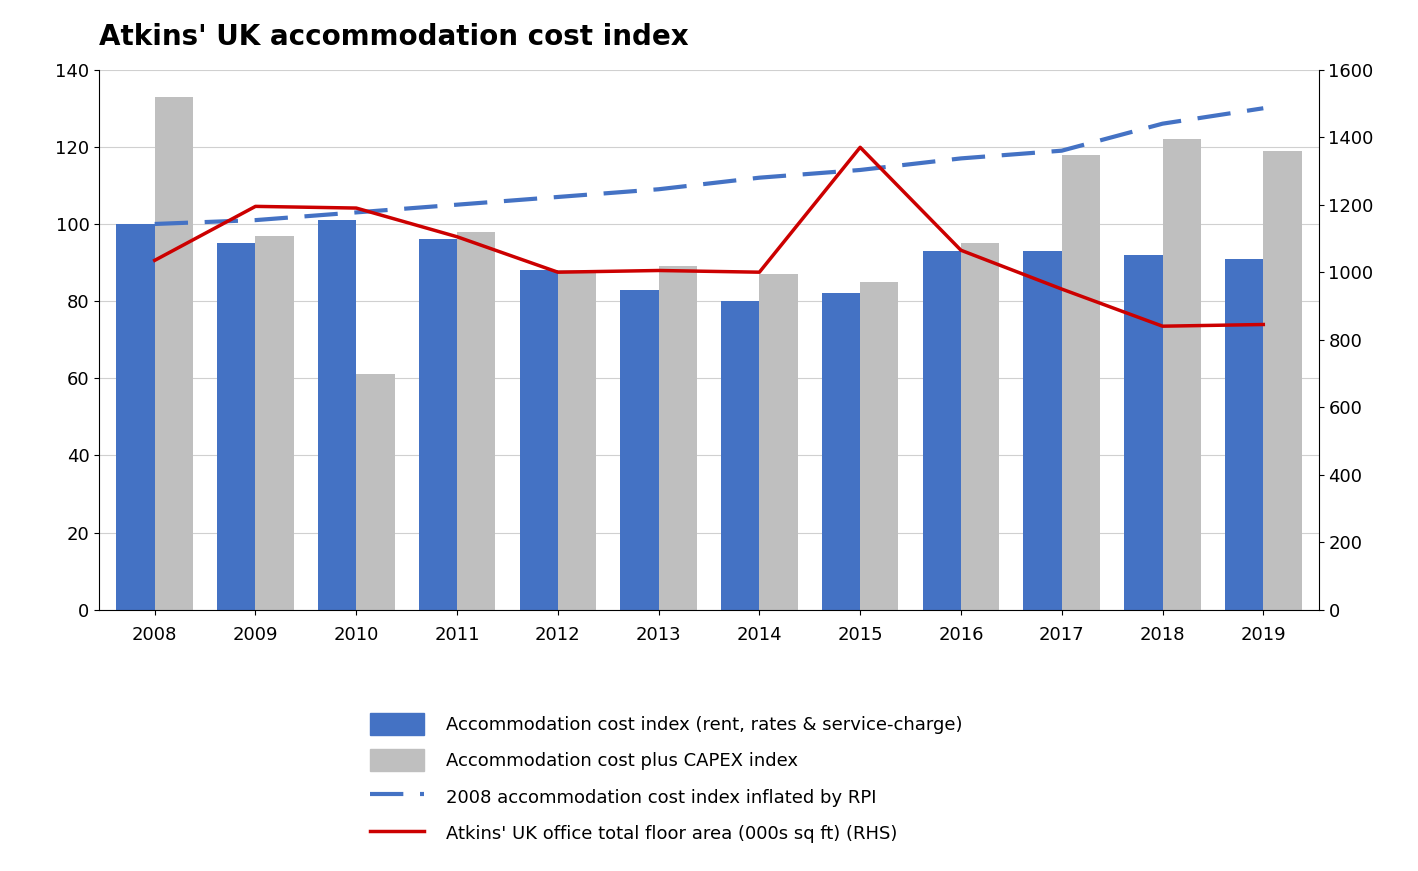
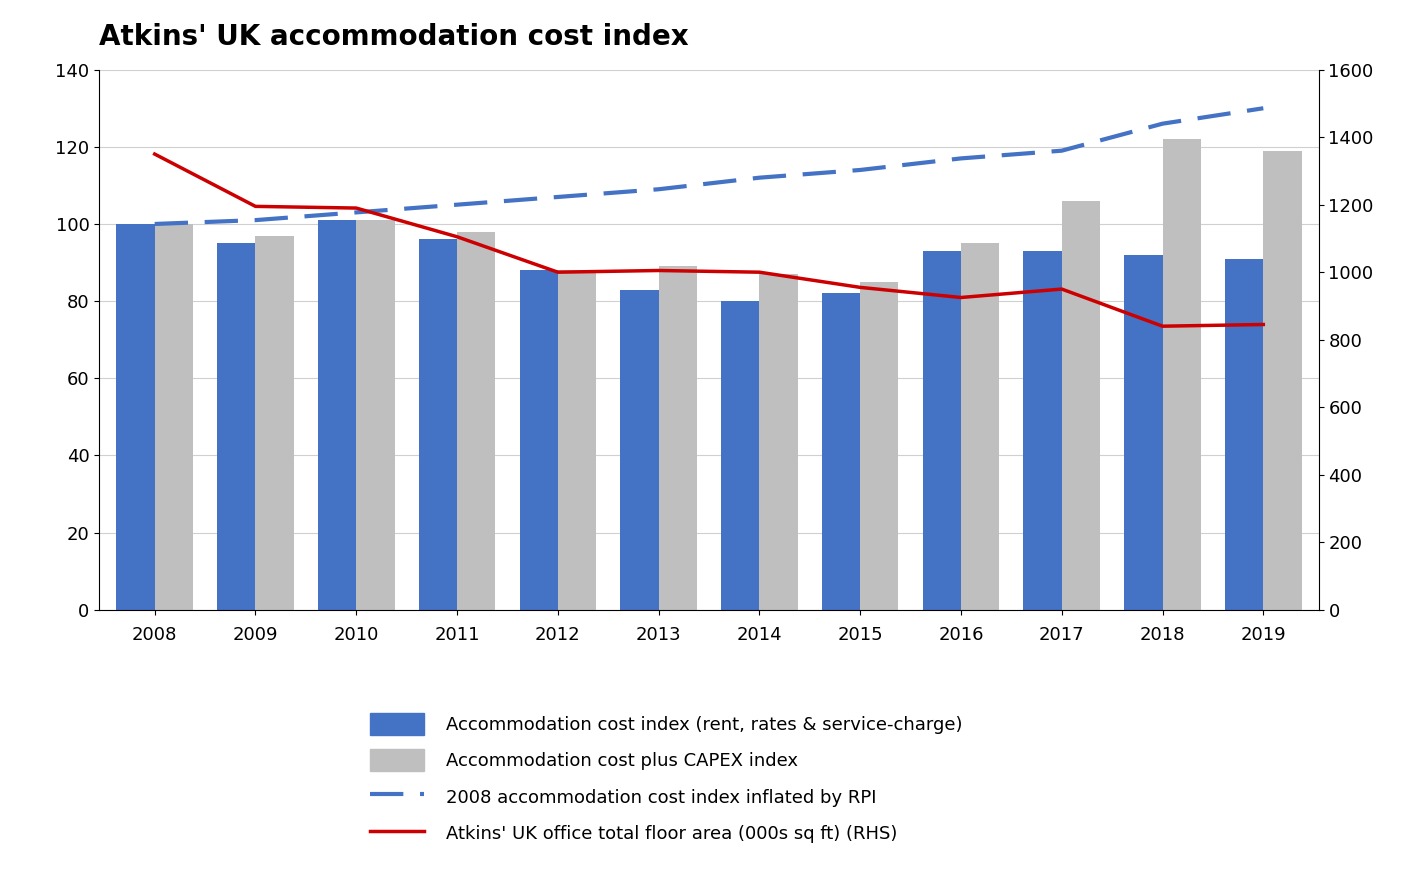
Atkins' UK office total floor area (000s sq ft) (RHS)/2008: 1035 -> 1350
Accommodation cost plus CAPEX index/2008: 133 -> 100
Accommodation cost plus CAPEX index/2010: 61 -> 101
Atkins' UK office total floor area (000s sq ft) (RHS)/2015: 1370 -> 955
Atkins' UK office total floor area (000s sq ft) (RHS)/2016: 1065 -> 925
Accommodation cost plus CAPEX index/2017: 118 -> 106
